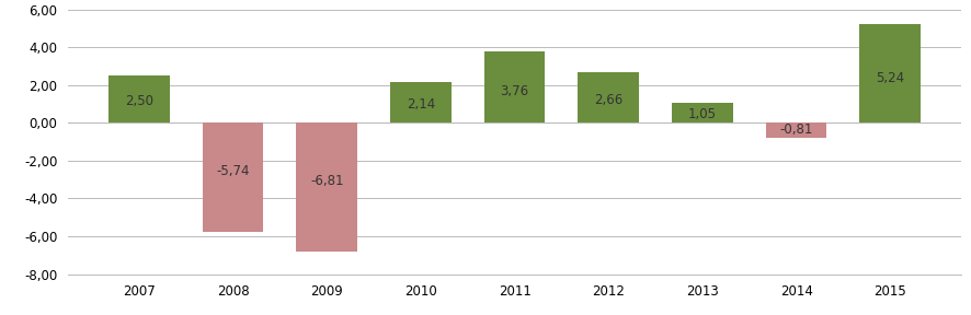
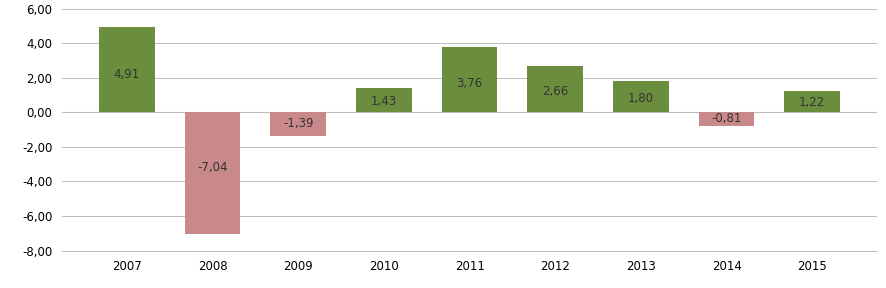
2007: 2,50 -> 4,91
2008: -5,74 -> -7,04
2009: -6,81 -> -1,39
2010: 2,14 -> 1,43
2013: 1,05 -> 1,80
2015: 5,24 -> 1,22
